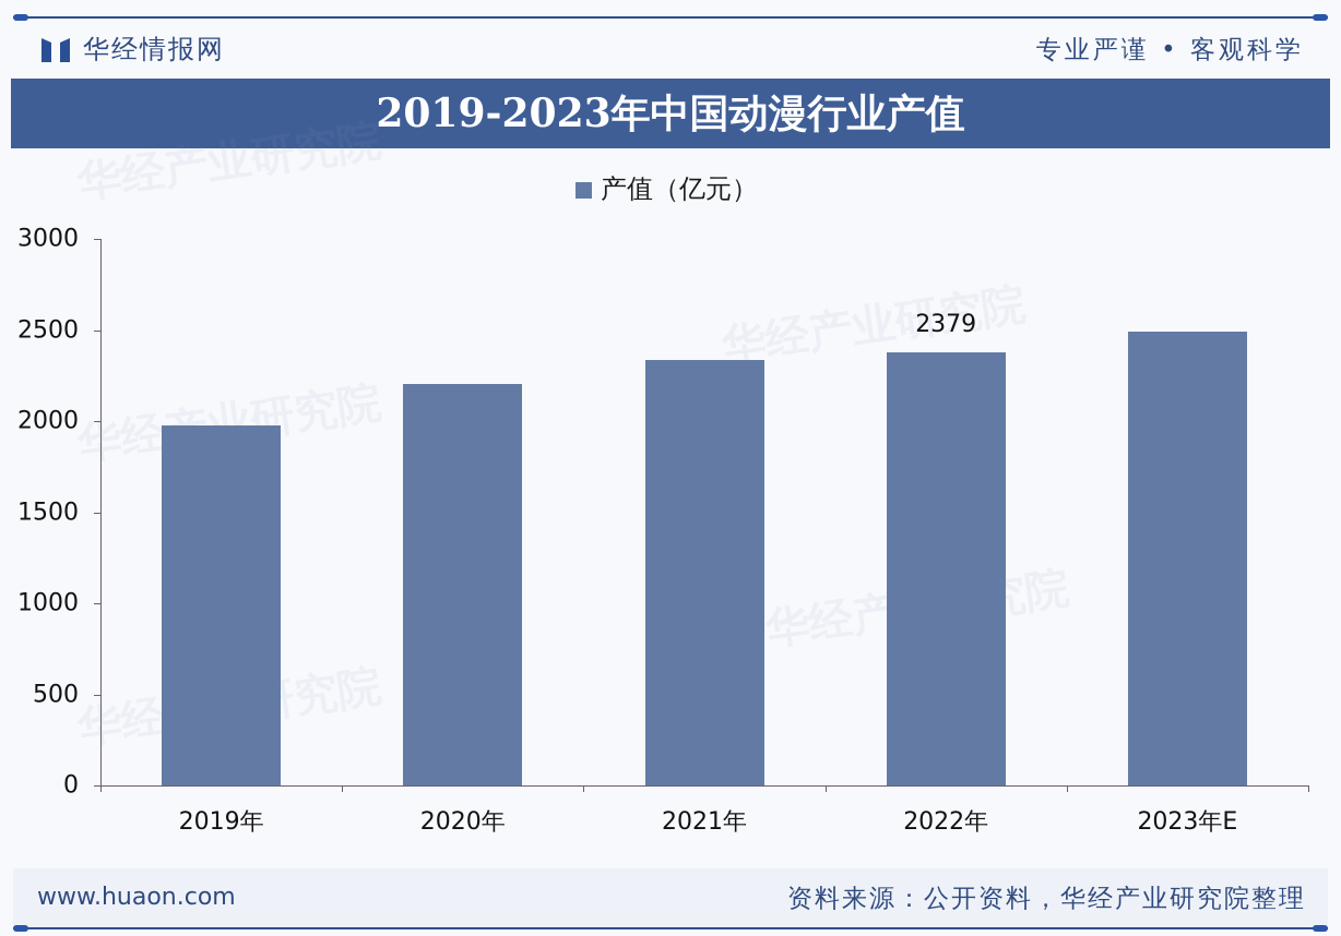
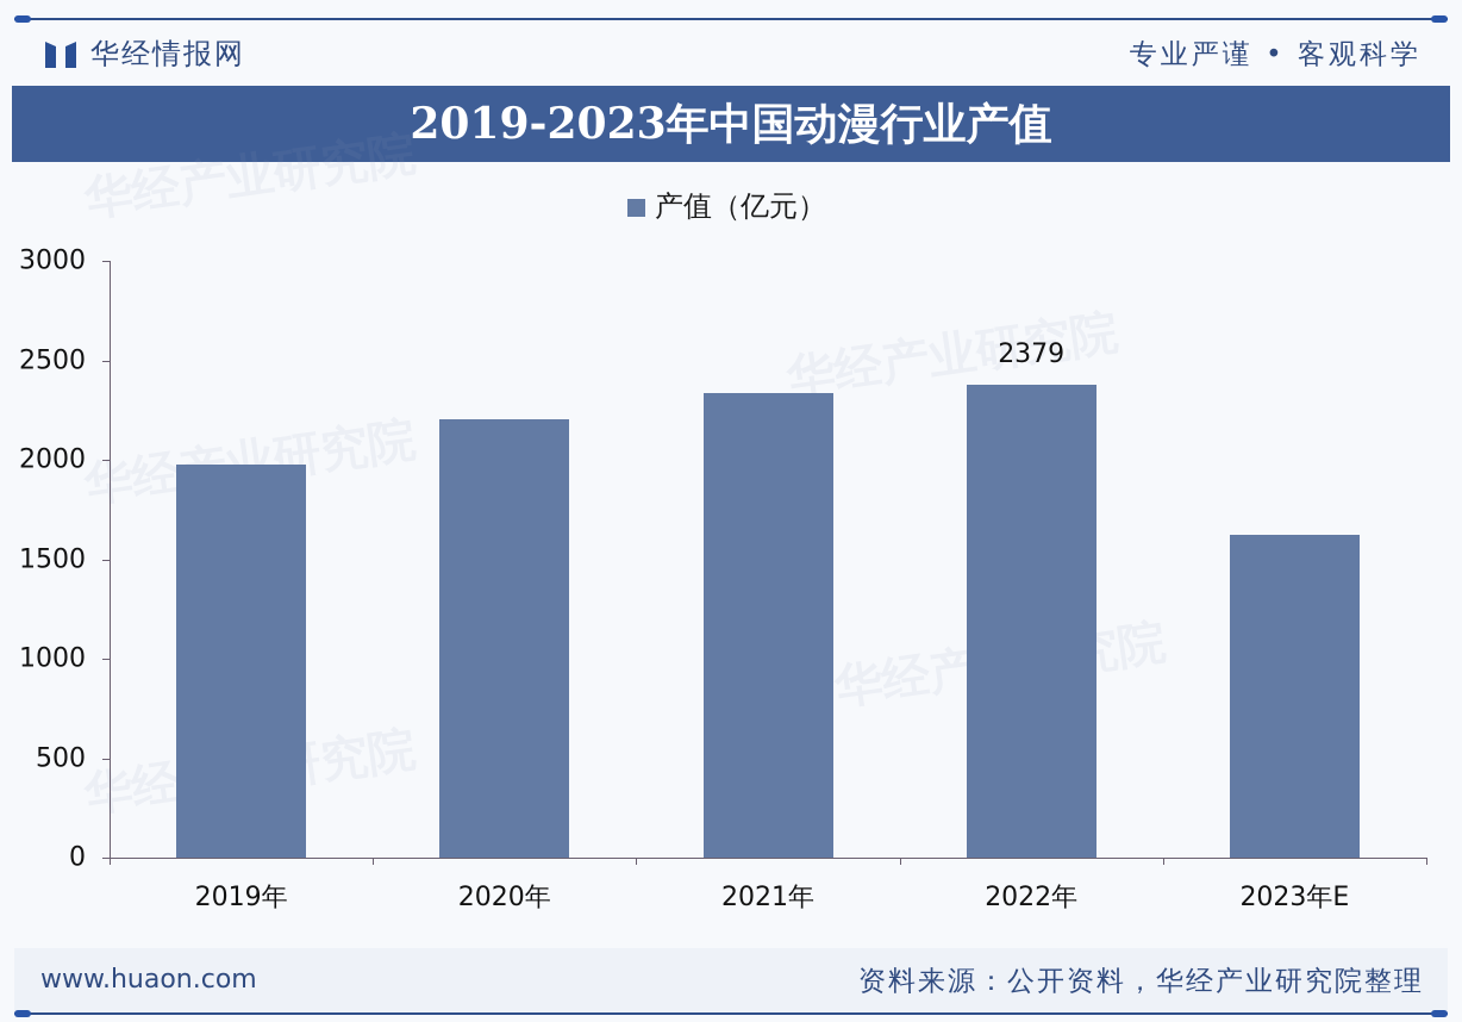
2023年E: 2490 -> 1620
